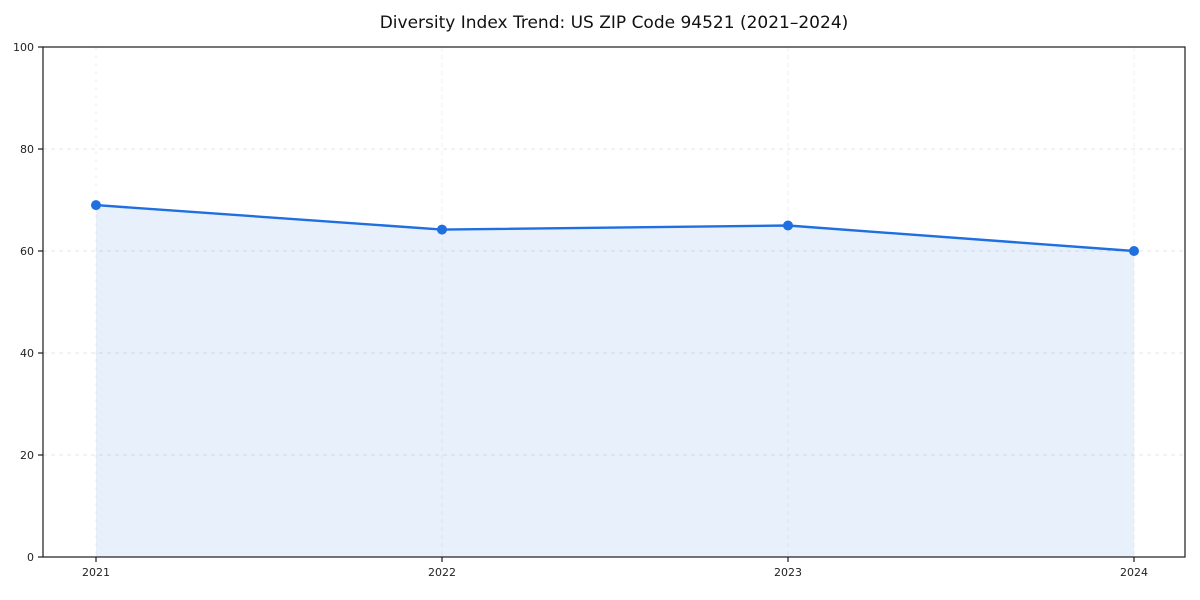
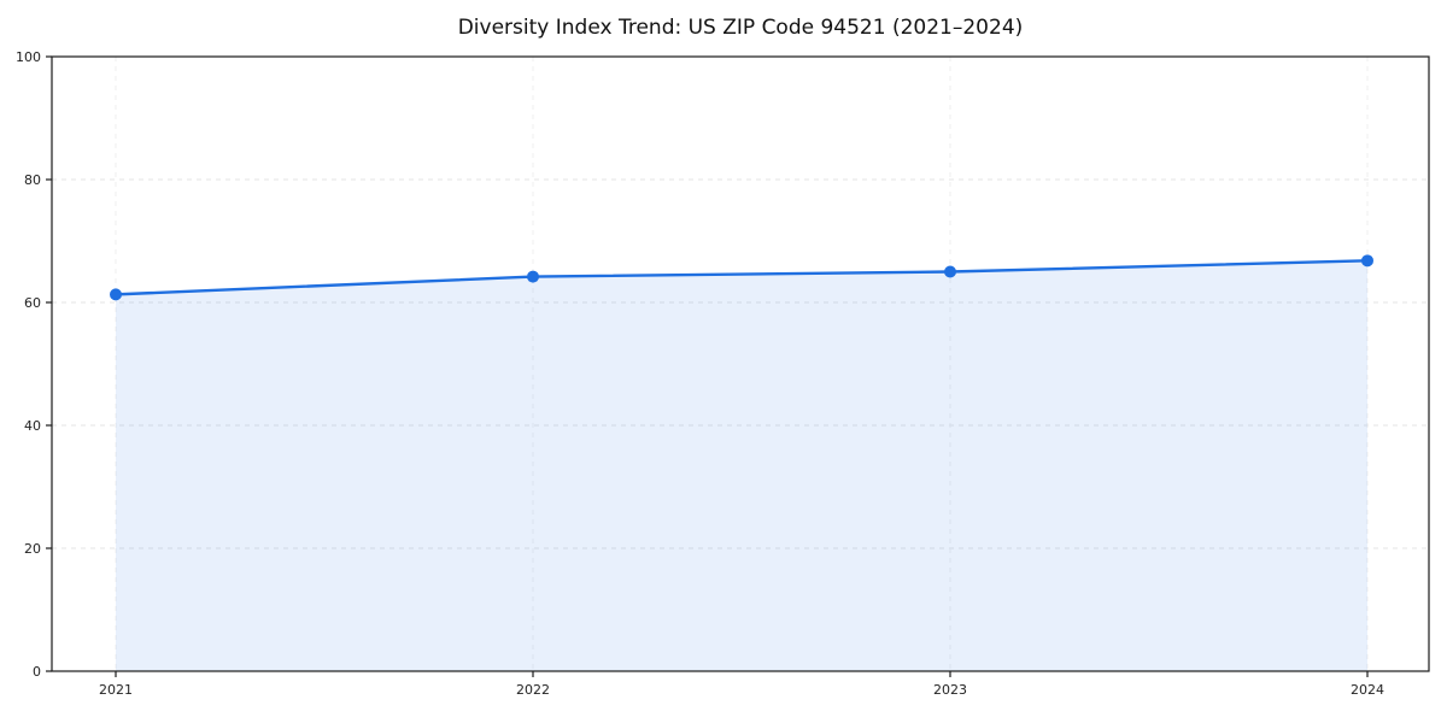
2021: 69 -> 61
2024: 60 -> 67
